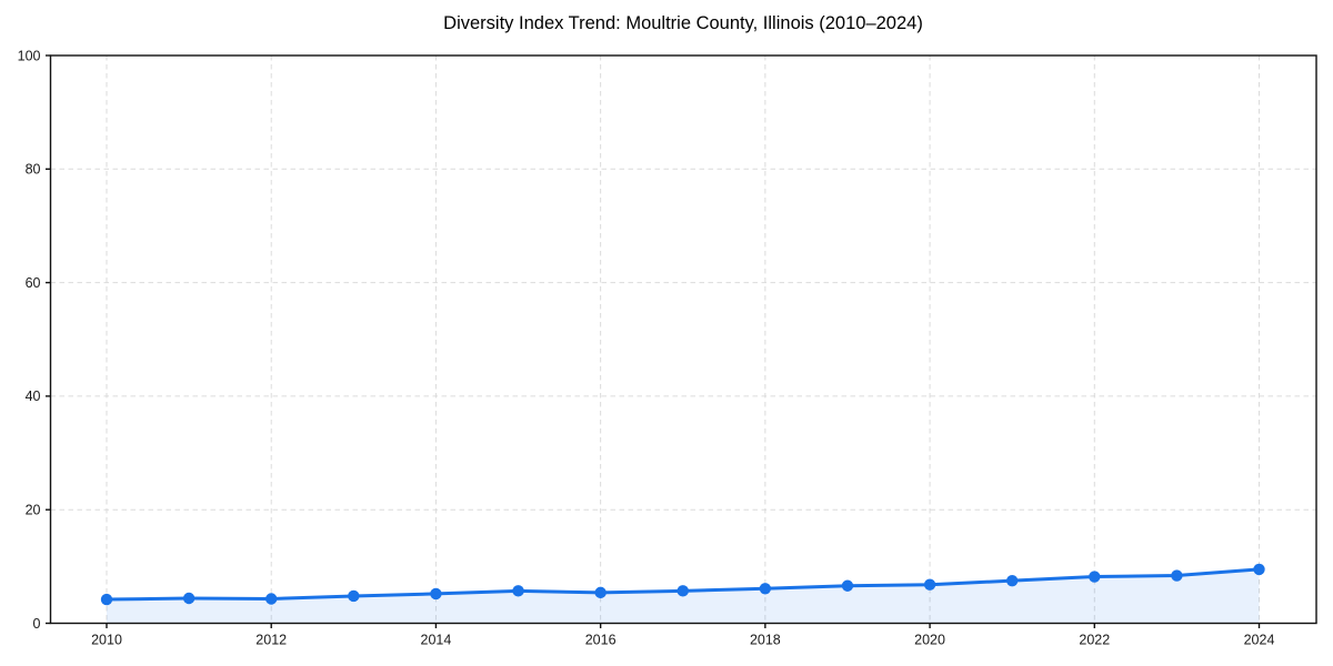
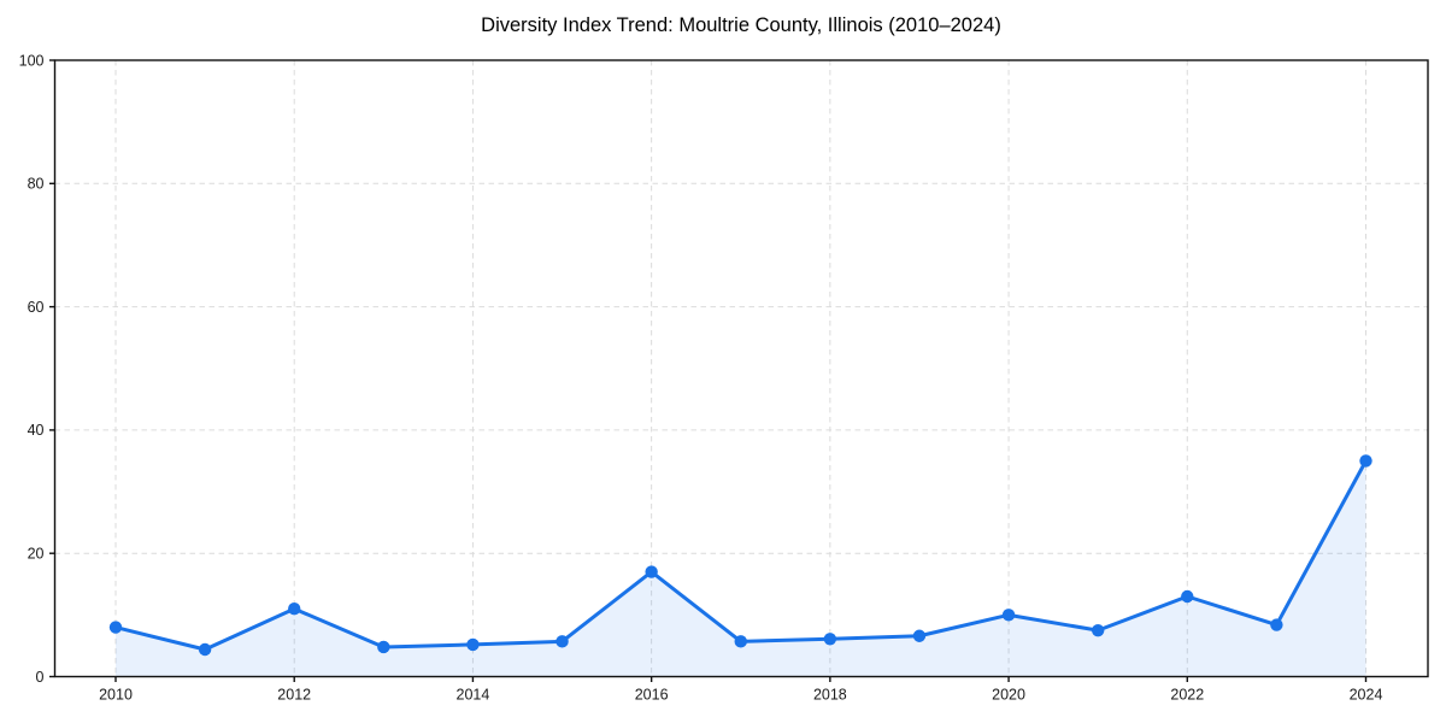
2010: 4 -> 8
2012: 4 -> 11
2016: 5 -> 17
2020: 7 -> 10
2022: 8 -> 13
2024: 10 -> 35
